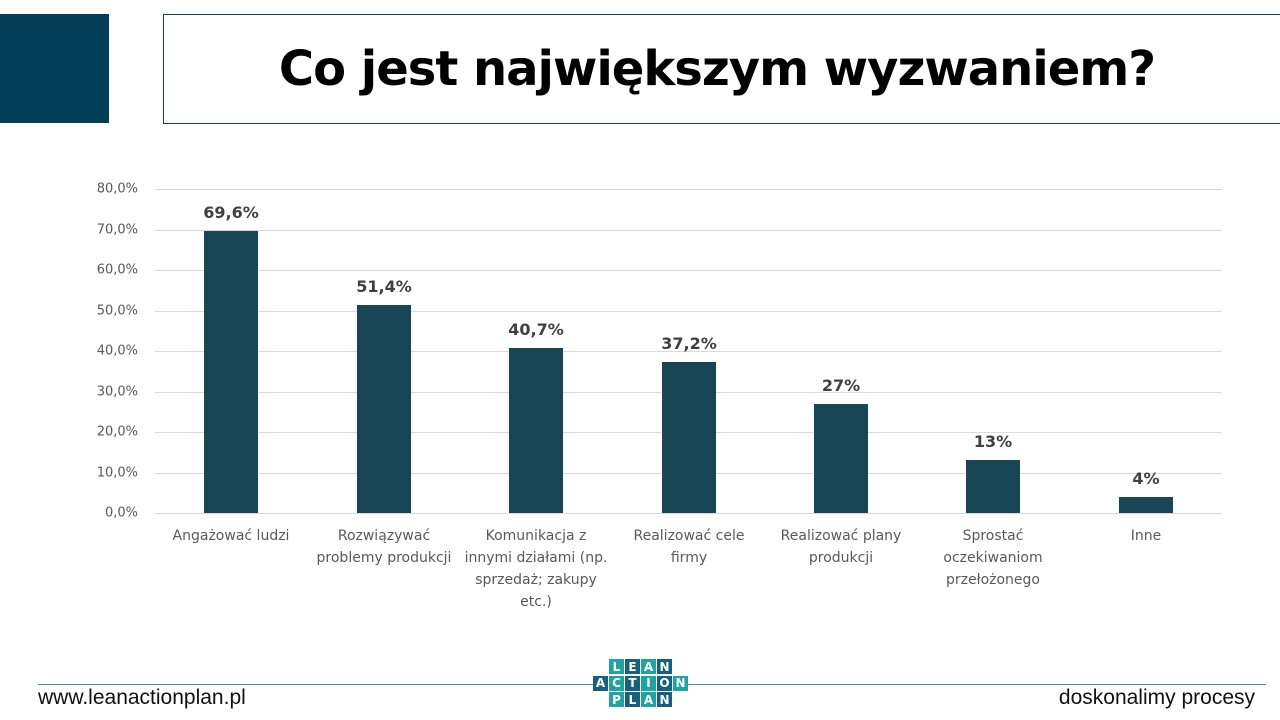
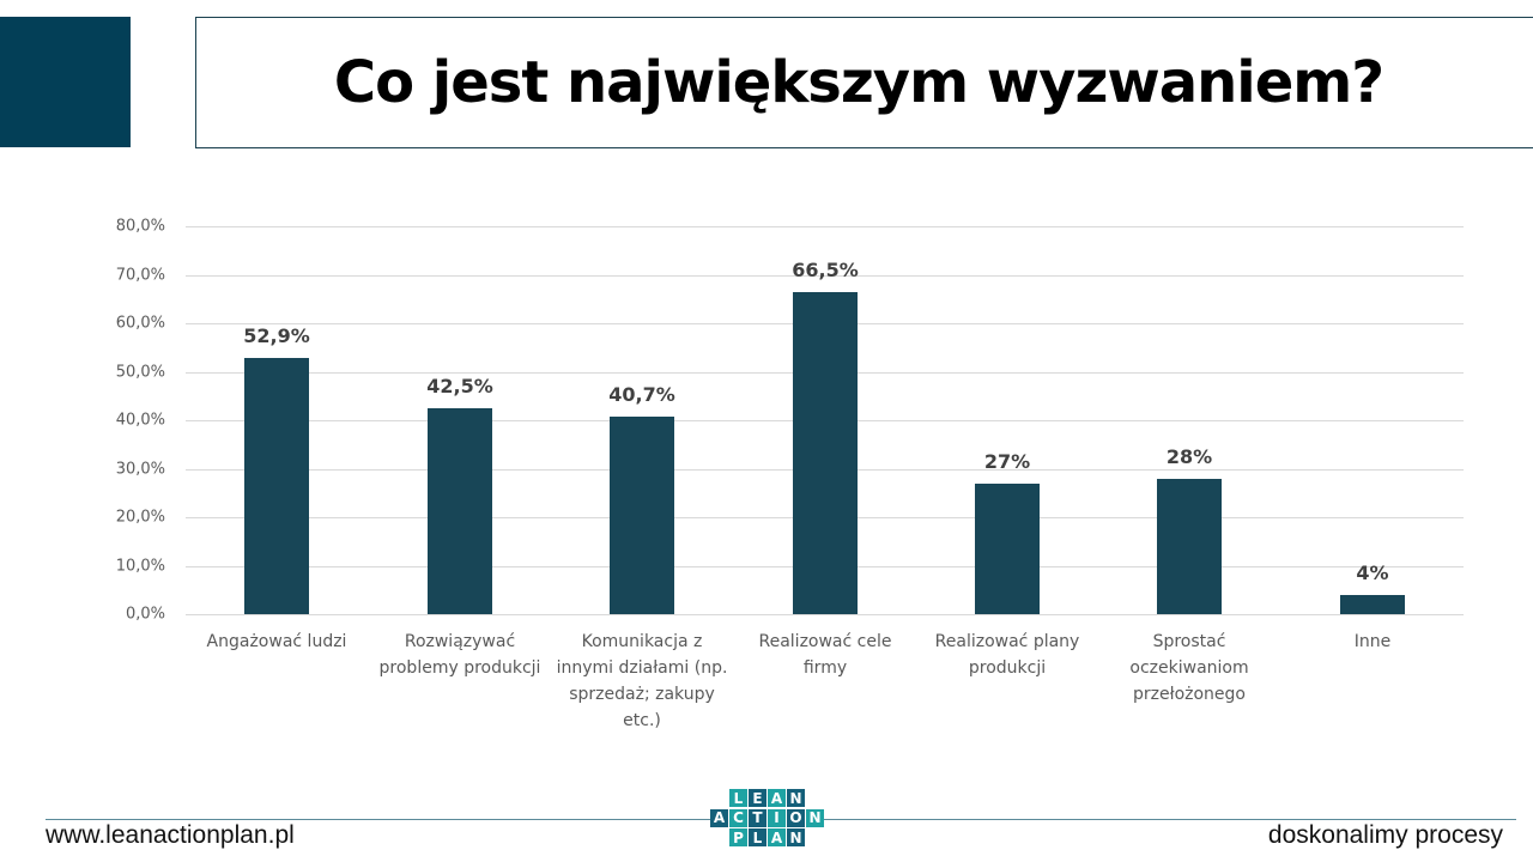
Angażować ludzi: 69,6% -> 52,9%
Rozwiązywać problemy produkcji: 51,4% -> 42,5%
Realizować cele firmy: 37,2% -> 66,5%
Sprostać oczekiwaniom przełożonego: 13% -> 28%
